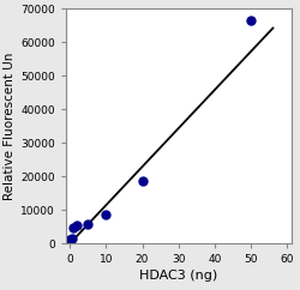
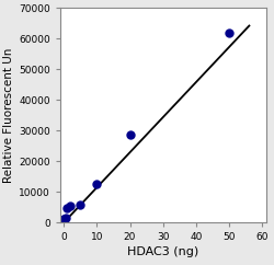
10: 8500 -> 12500
20: 18500 -> 28500
50: 66500 -> 62000
